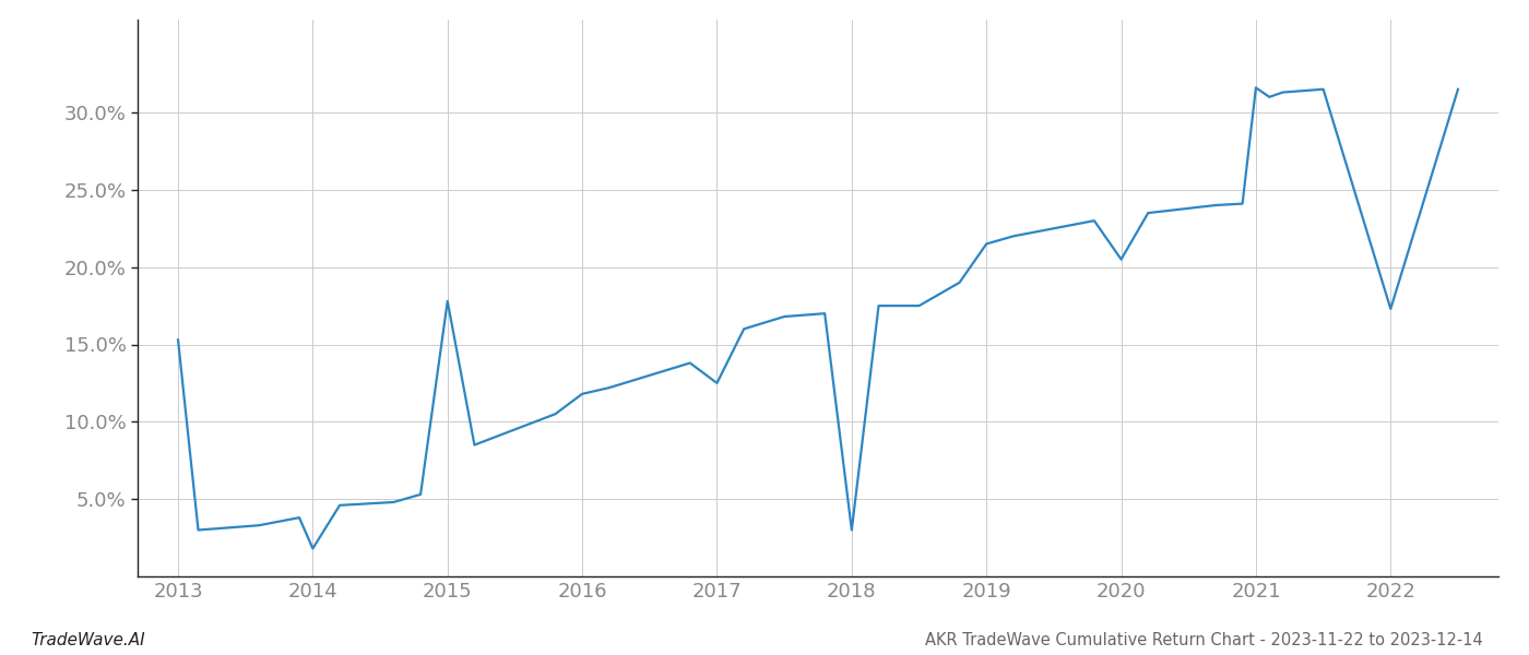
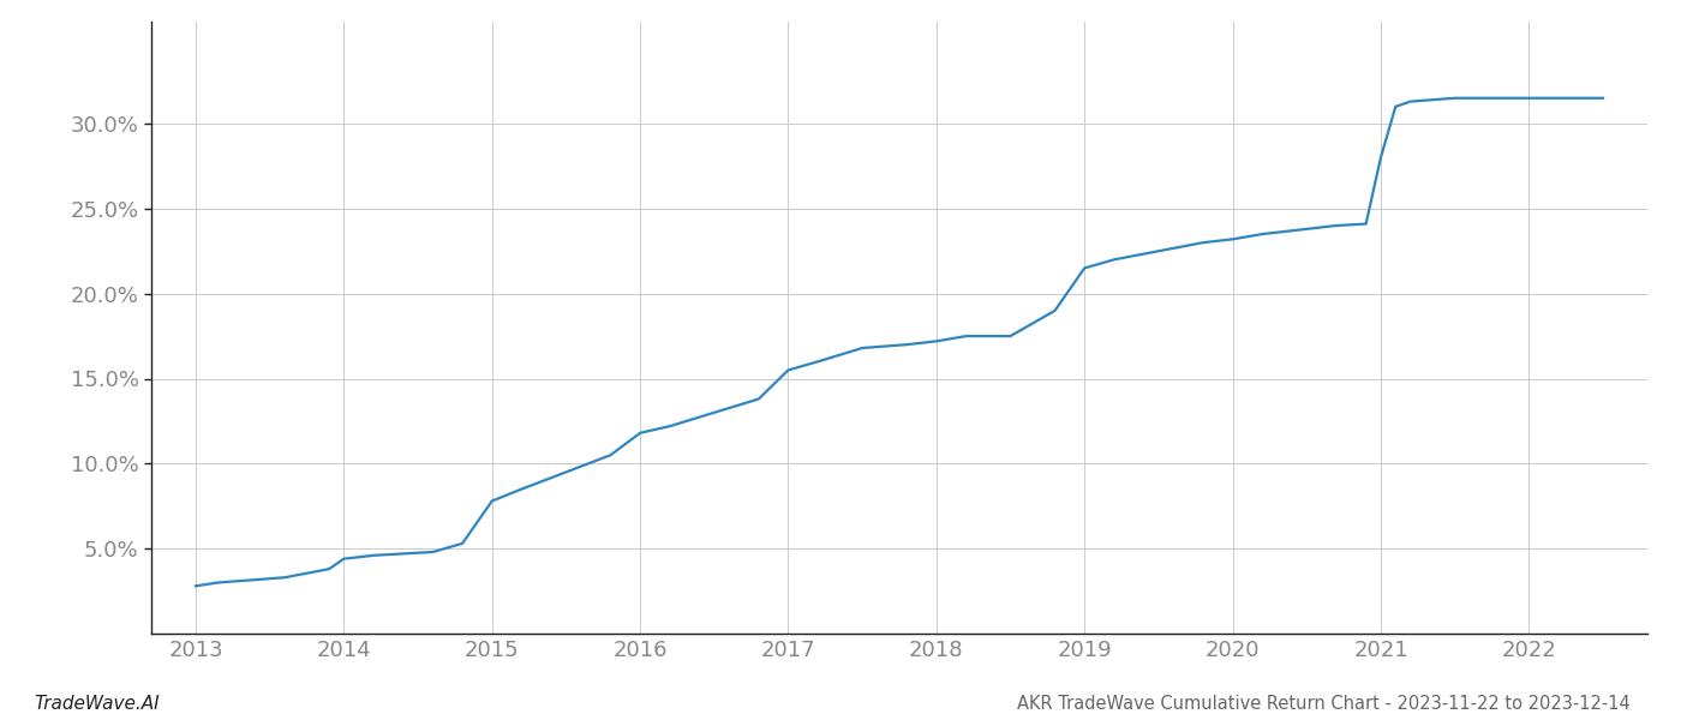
2013: 15.3% -> 2.8%
2014: 1.8% -> 4.4%
2015: 17.8% -> 7.8%
2017: 12.5% -> 15.5%
2018: 3.0% -> 17.2%
2020: 20.5% -> 23.2%
2021: 31.6% -> 28.0%
2022: 17.3% -> 31.5%
